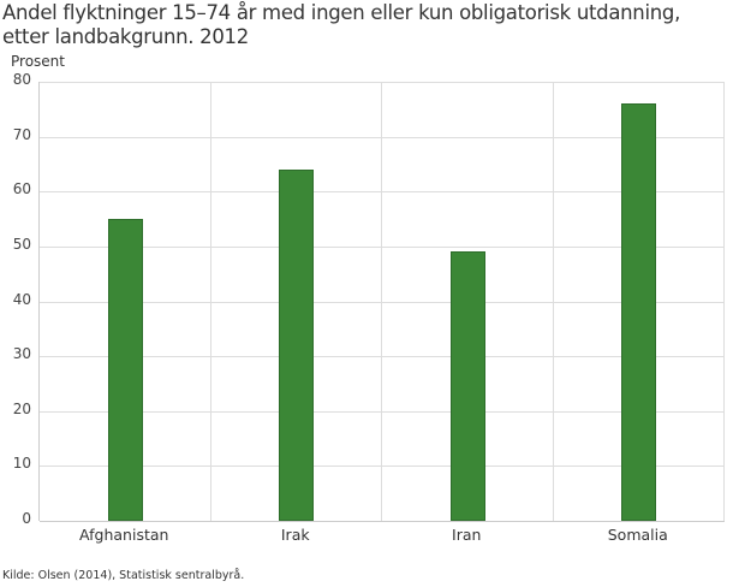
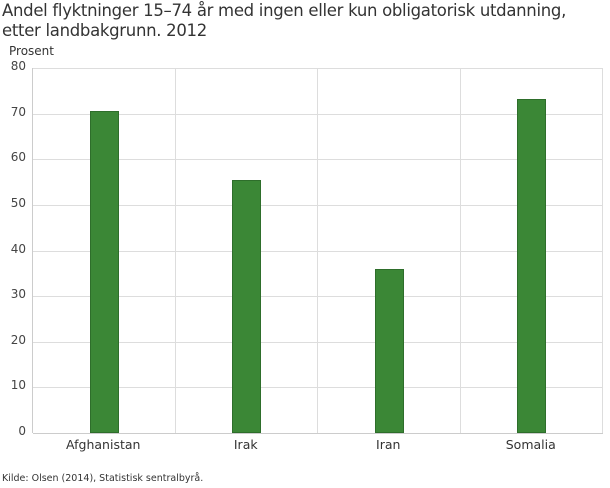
Afghanistan: 55 -> 71
Irak: 64 -> 55
Iran: 49 -> 36
Somalia: 76 -> 73
